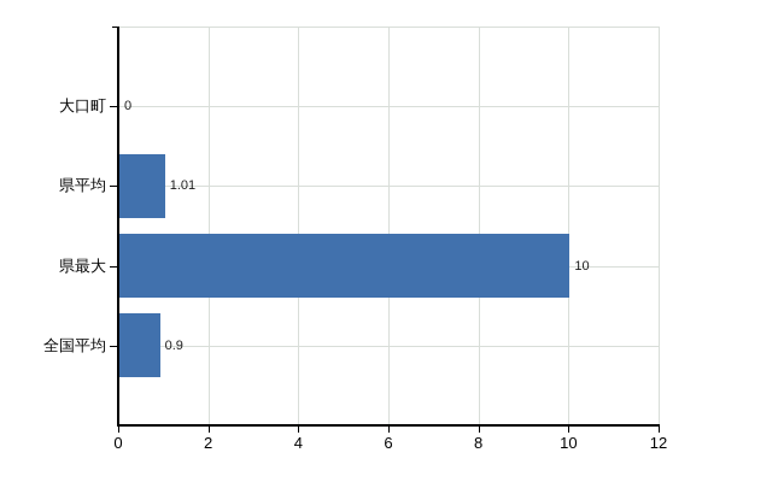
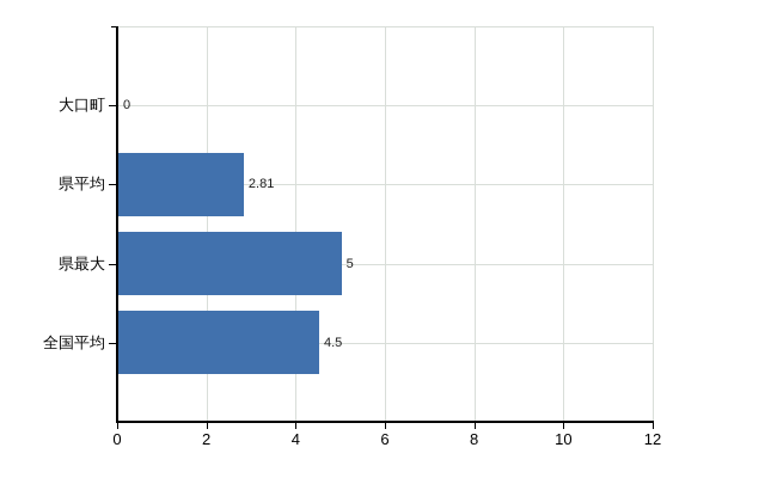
県平均: 1.01 -> 2.81
県最大: 10 -> 5
全国平均: 0.9 -> 4.5
